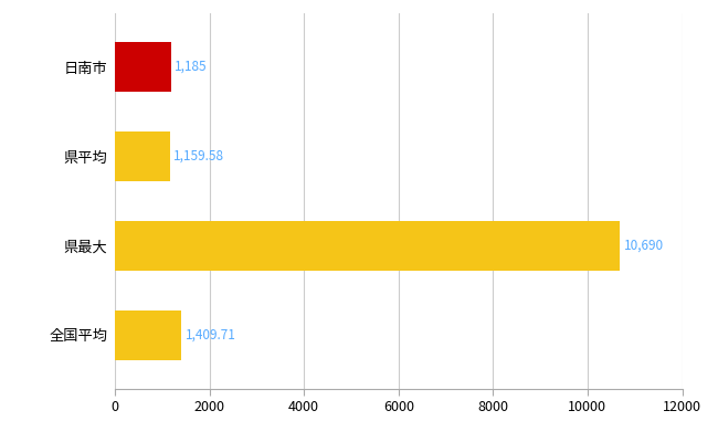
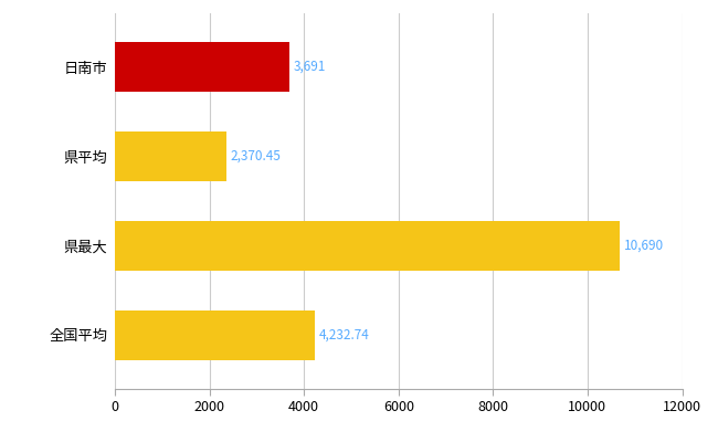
日南市: 1,185 -> 3,691
県平均: 1,159.58 -> 2,370.45
全国平均: 1,409.71 -> 4,232.74
